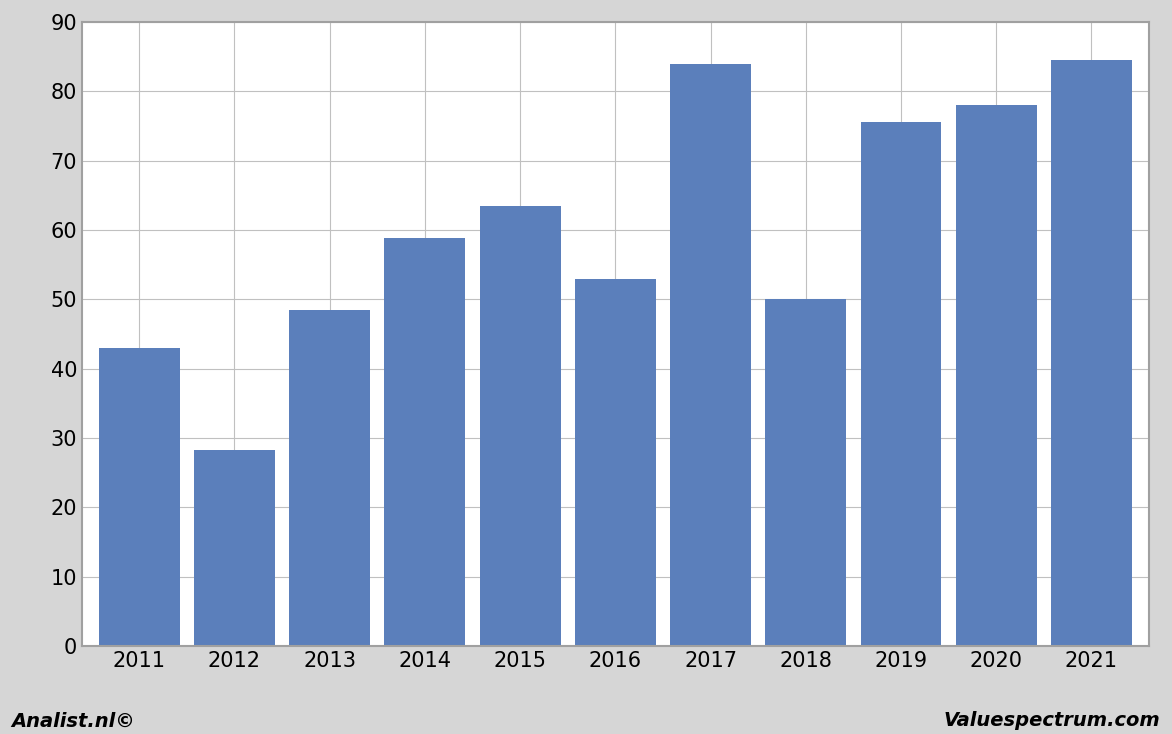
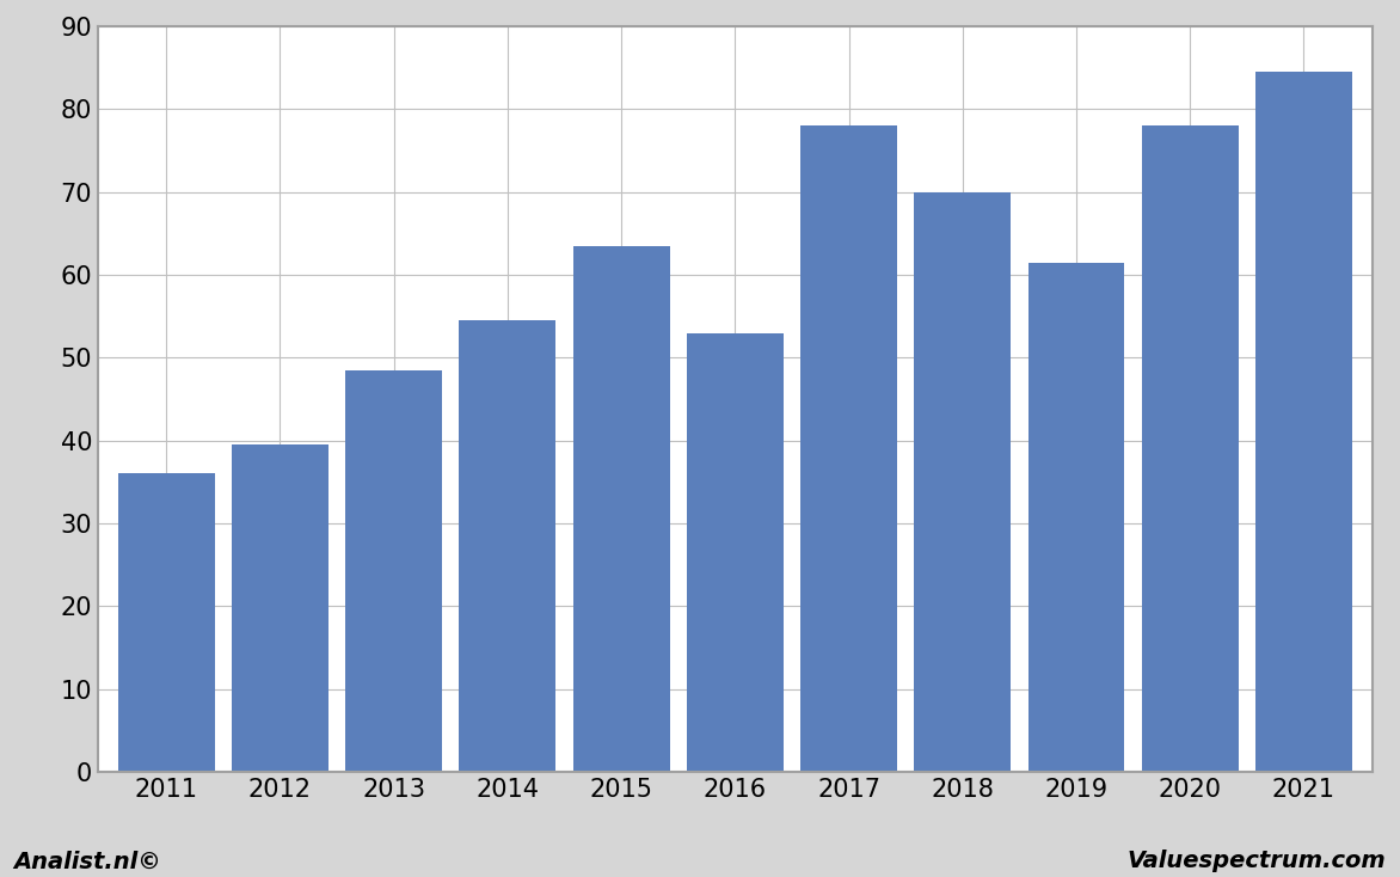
2011: 43.0 -> 36.0
2012: 28.2 -> 39.5
2014: 58.8 -> 54.5
2017: 84.0 -> 78.0
2018: 50.0 -> 70.0
2019: 75.6 -> 61.5
